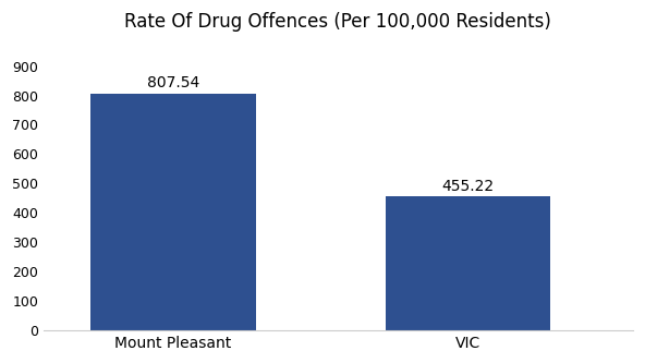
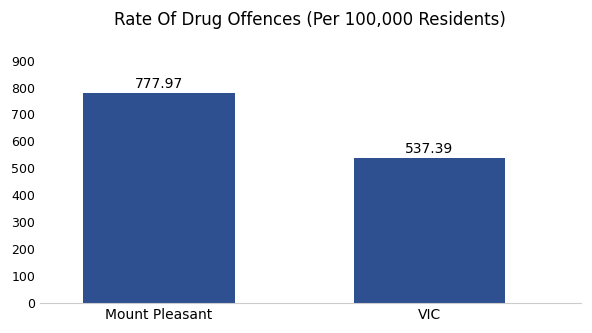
Mount Pleasant: 807.54 -> 777.97
VIC: 455.22 -> 537.39
